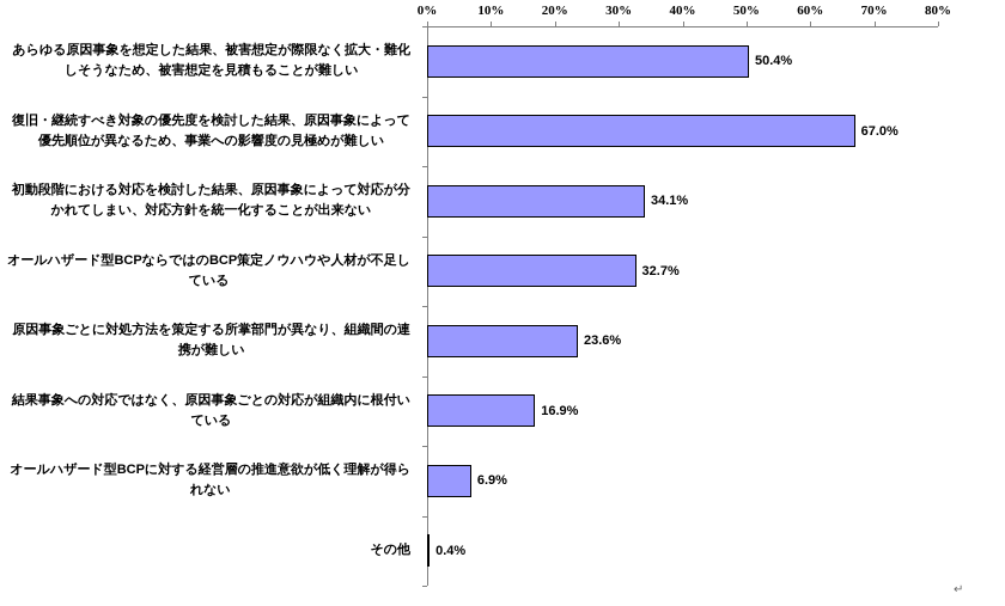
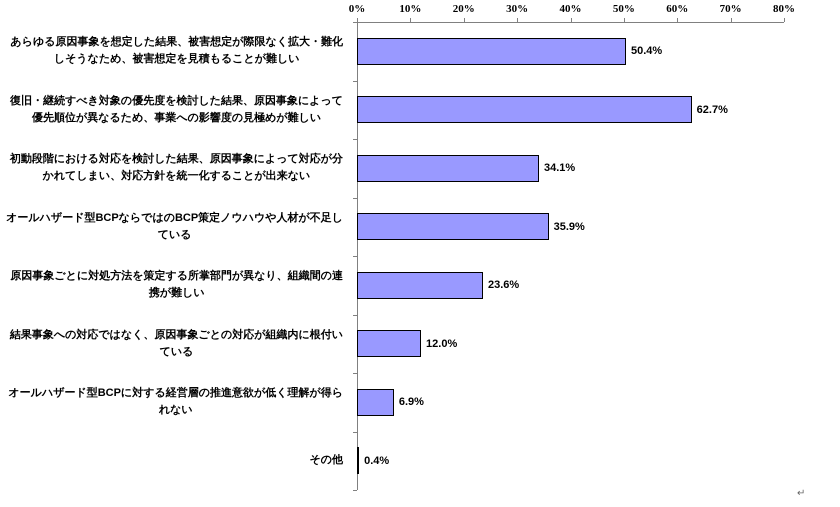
復旧・継続すべき対象の優先度を検討した結果、原因事象によって 優先順位が異なるため、事業への影響度の見極めが難しい: 67.0% -> 62.7%
オールハザード型BCPならではのBCP策定ノウハウや人材が不足し ている: 32.7% -> 35.9%
結果事象への対応ではなく、原因事象ごとの対応が組織内に根付い ている: 16.9% -> 12.0%
